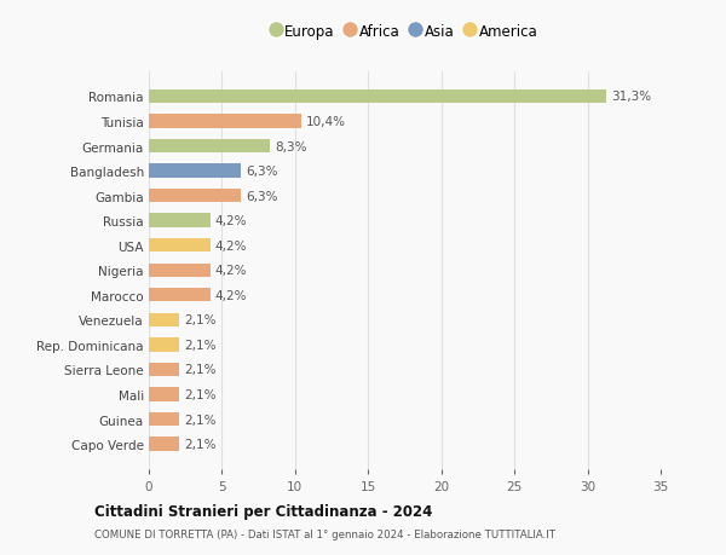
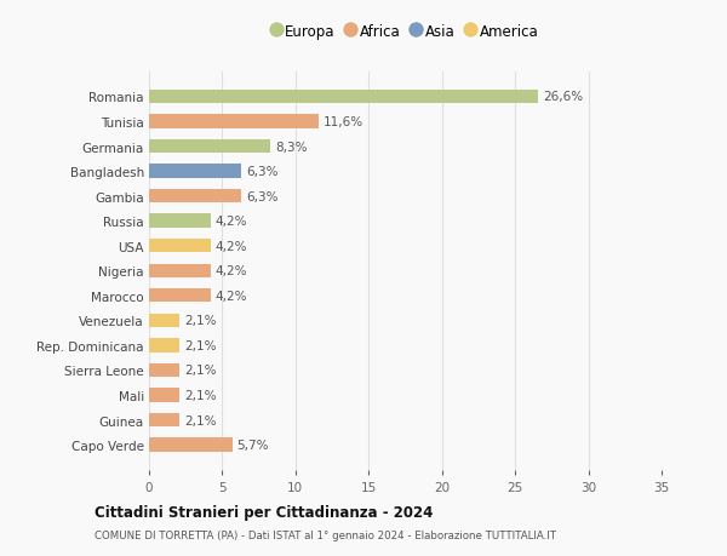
Romania: 31,3% -> 26,6%
Tunisia: 10,4% -> 11,6%
Capo Verde: 2,1% -> 5,7%
